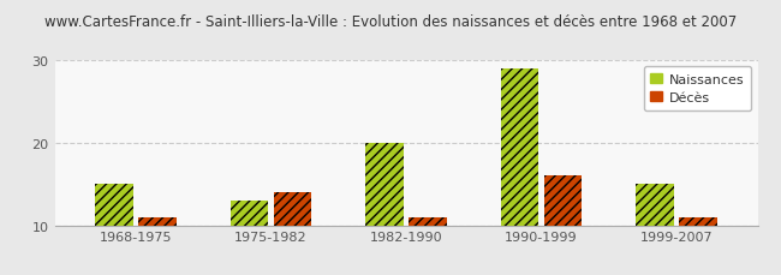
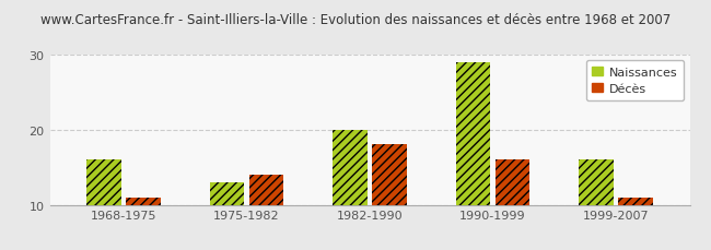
Naissances/1968-1975: 15 -> 16
Décès/1982-1990: 11 -> 18
Naissances/1999-2007: 15 -> 16
